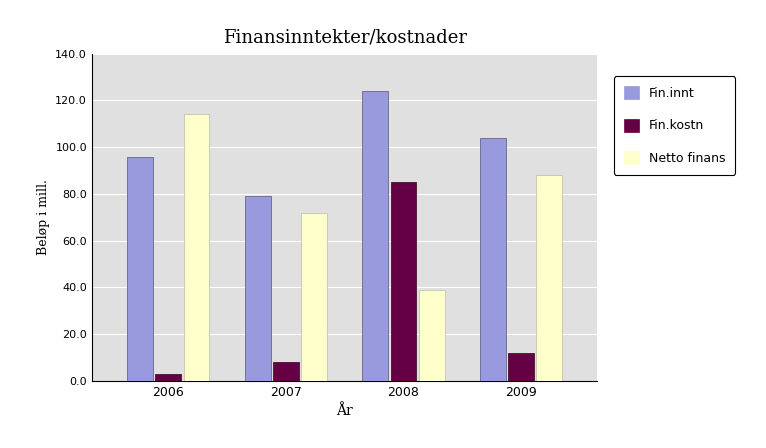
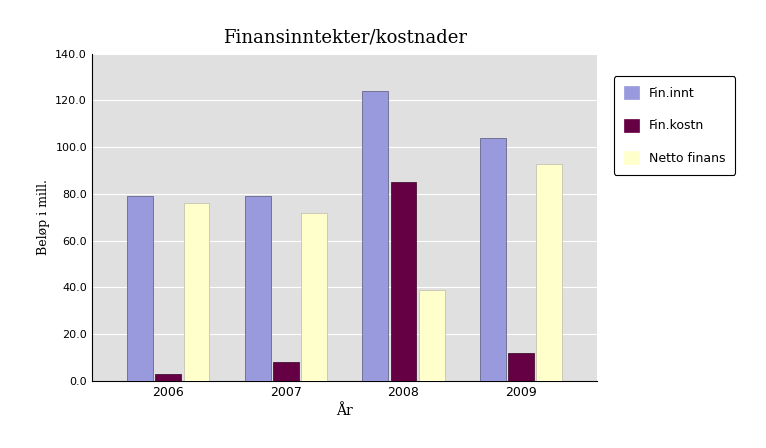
Fin.innt/2006: 96 -> 79
Netto finans/2006: 114 -> 76
Netto finans/2009: 88 -> 93
